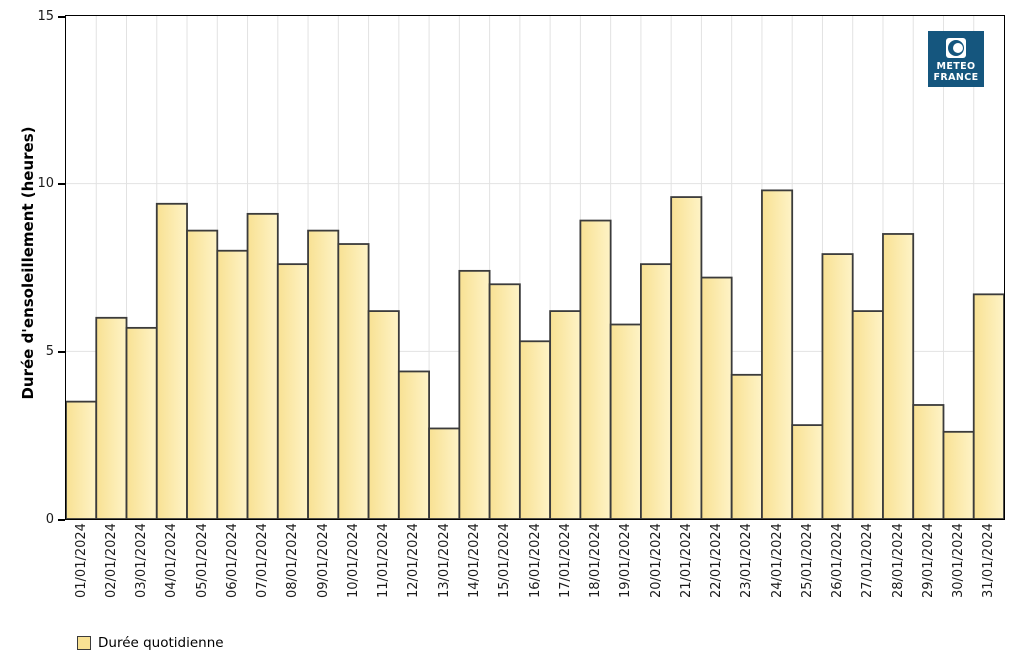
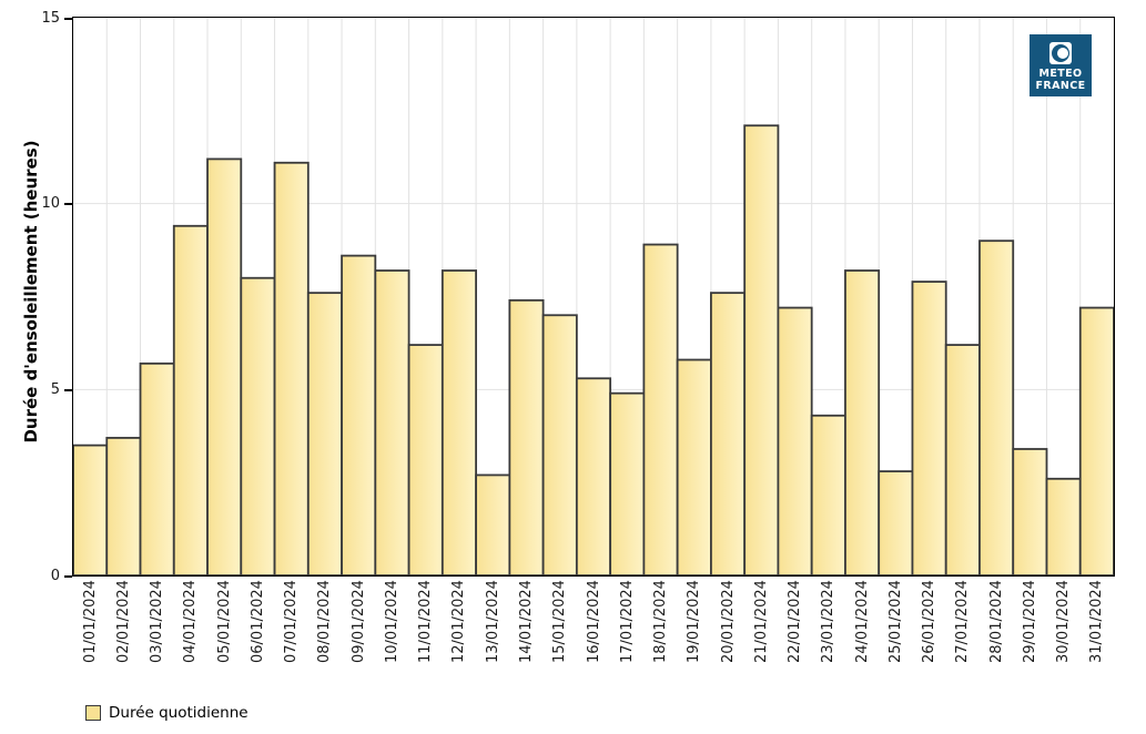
02/01/2024: 6.0 -> 3.7
05/01/2024: 8.6 -> 11.2
07/01/2024: 9.1 -> 11.1
12/01/2024: 4.4 -> 8.2
17/01/2024: 6.2 -> 4.9
21/01/2024: 9.6 -> 12.1
24/01/2024: 9.8 -> 8.2
28/01/2024: 8.5 -> 9.0
31/01/2024: 6.7 -> 7.2
